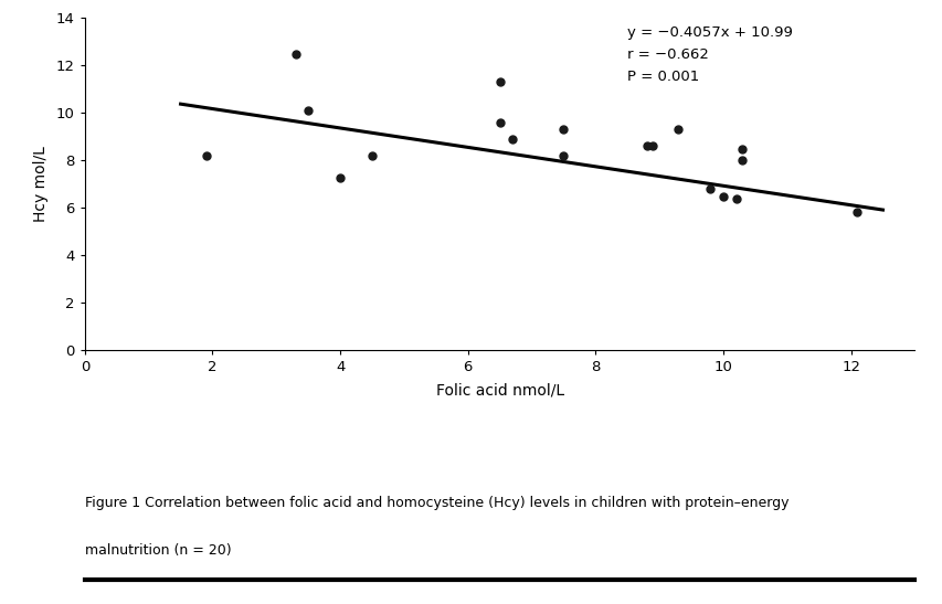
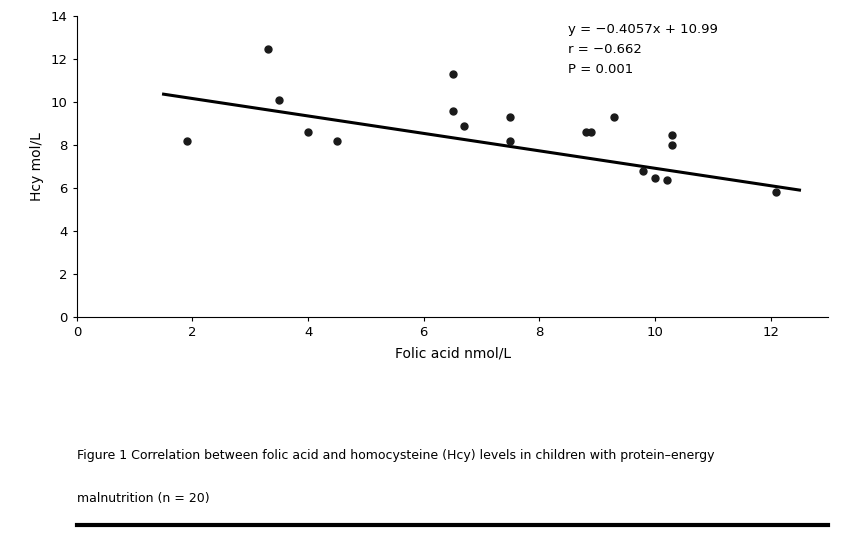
4: 7.25 -> 8.60
